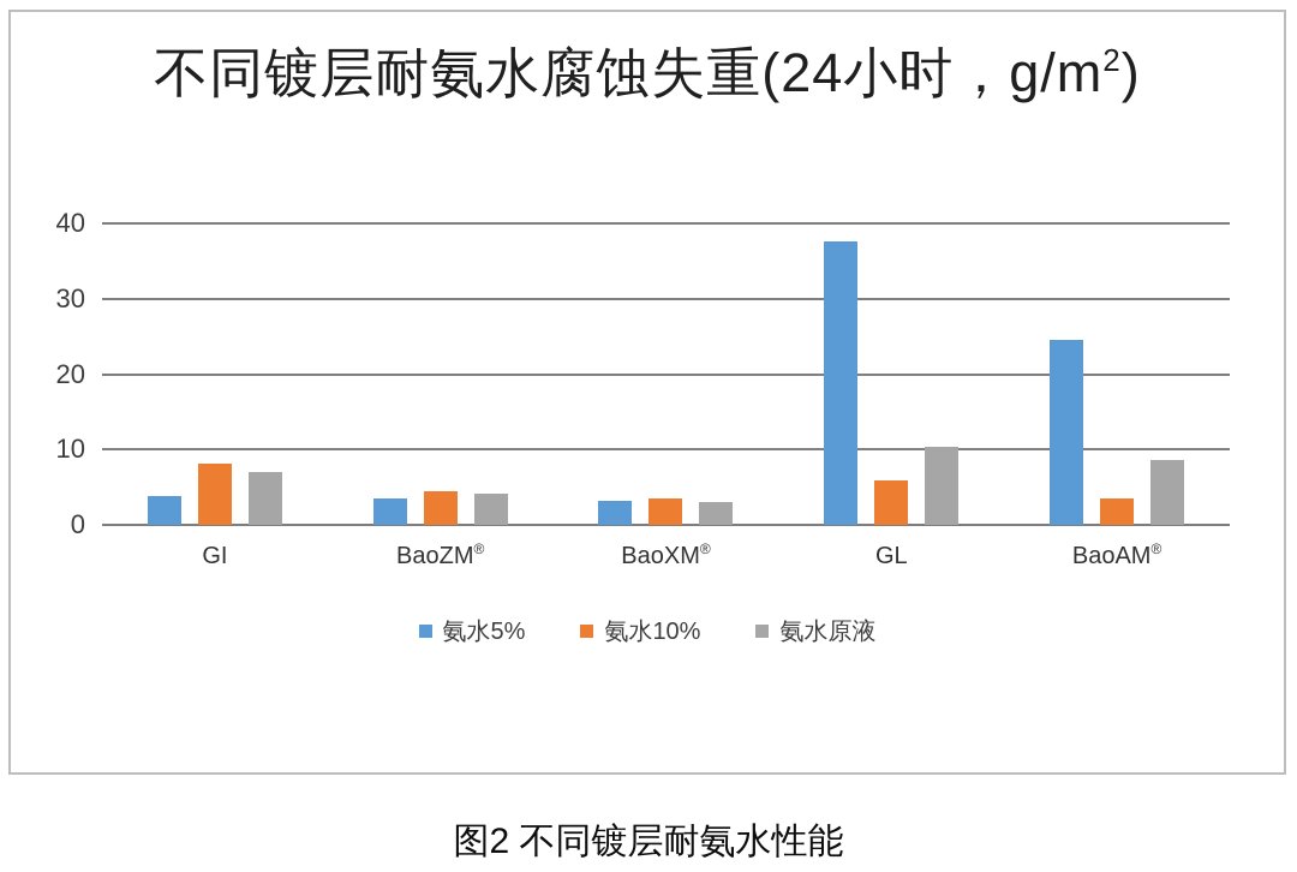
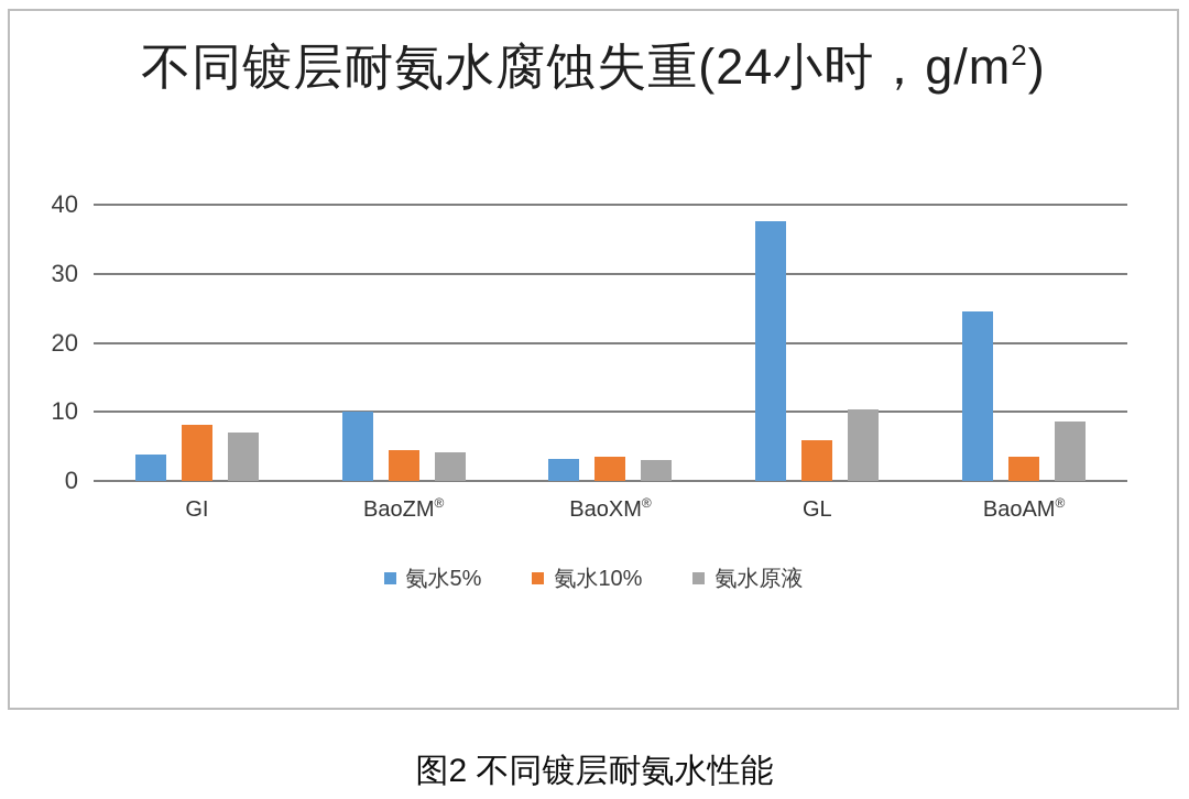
氨水5%/BaoZM®: 4 -> 10
